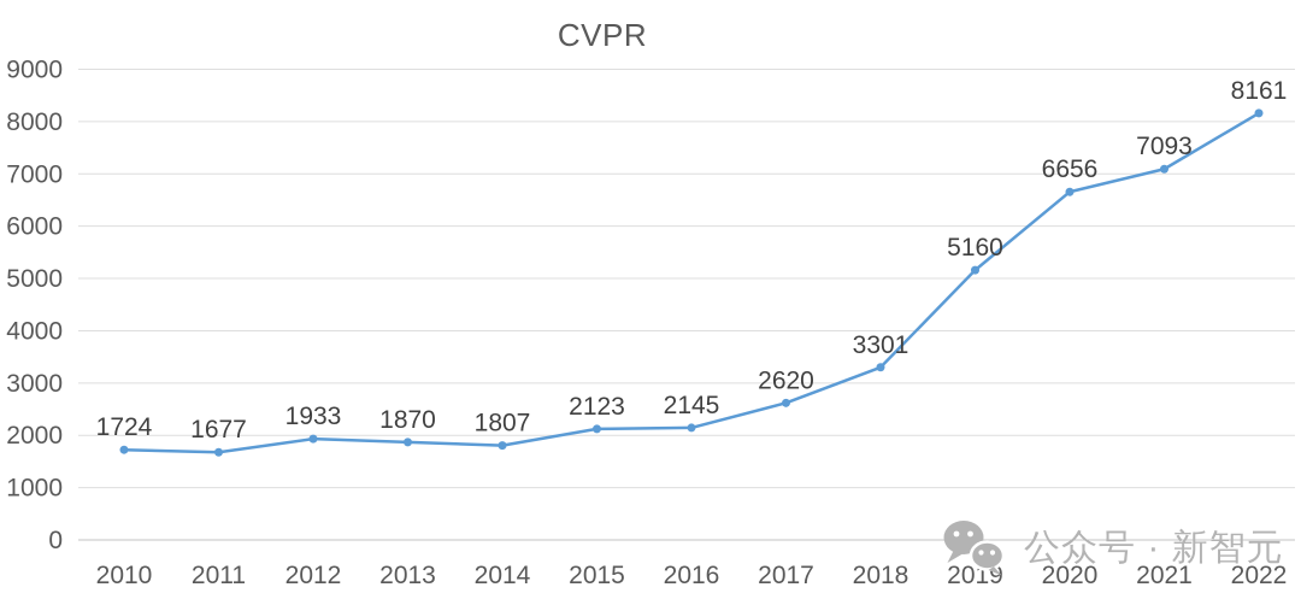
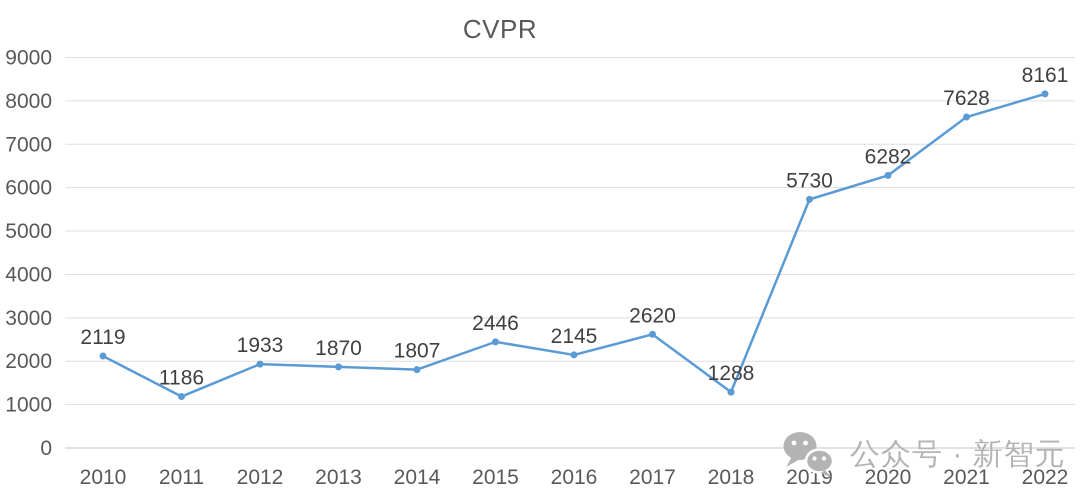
2010: 1724 -> 2119
2011: 1677 -> 1186
2015: 2123 -> 2446
2018: 3301 -> 1288
2019: 5160 -> 5730
2020: 6656 -> 6282
2021: 7093 -> 7628
